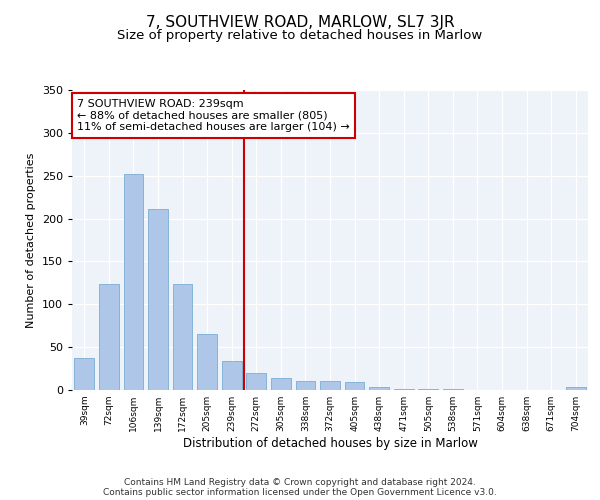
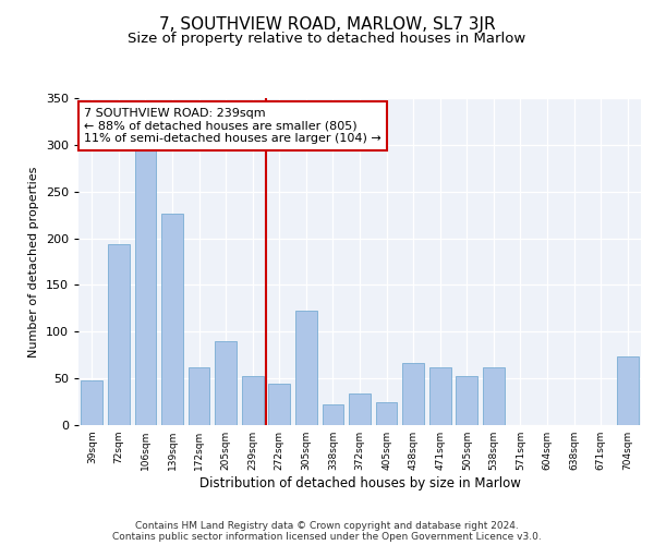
39sqm: 37 -> 48
72sqm: 124 -> 194
106sqm: 252 -> 294
139sqm: 211 -> 226
172sqm: 124 -> 62
205sqm: 65 -> 90
239sqm: 34 -> 52
272sqm: 20 -> 44
305sqm: 14 -> 122
338sqm: 10 -> 22
372sqm: 10 -> 34
405sqm: 9 -> 24
438sqm: 4 -> 66
471sqm: 1 -> 62
505sqm: 1 -> 52
538sqm: 1 -> 62
704sqm: 3 -> 74
